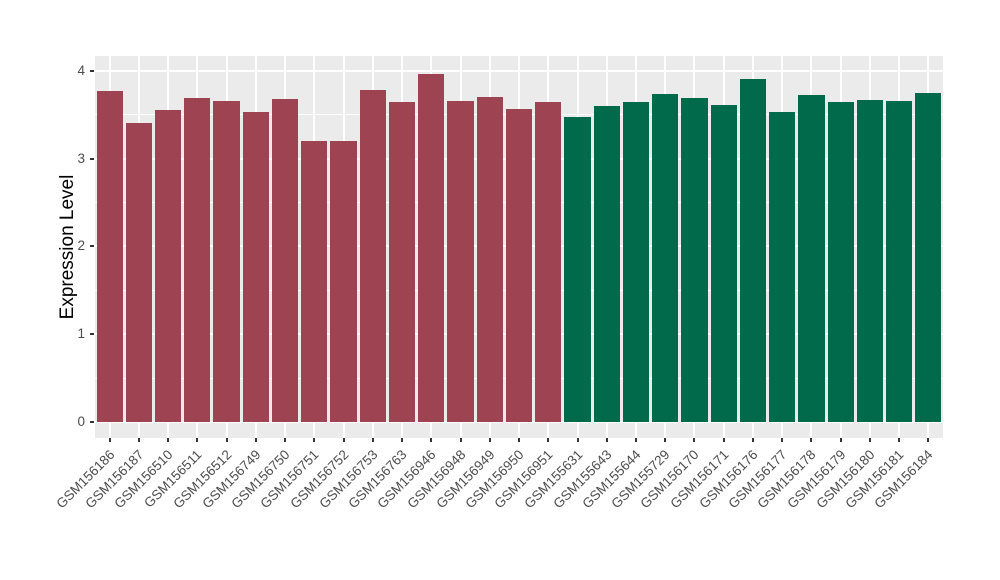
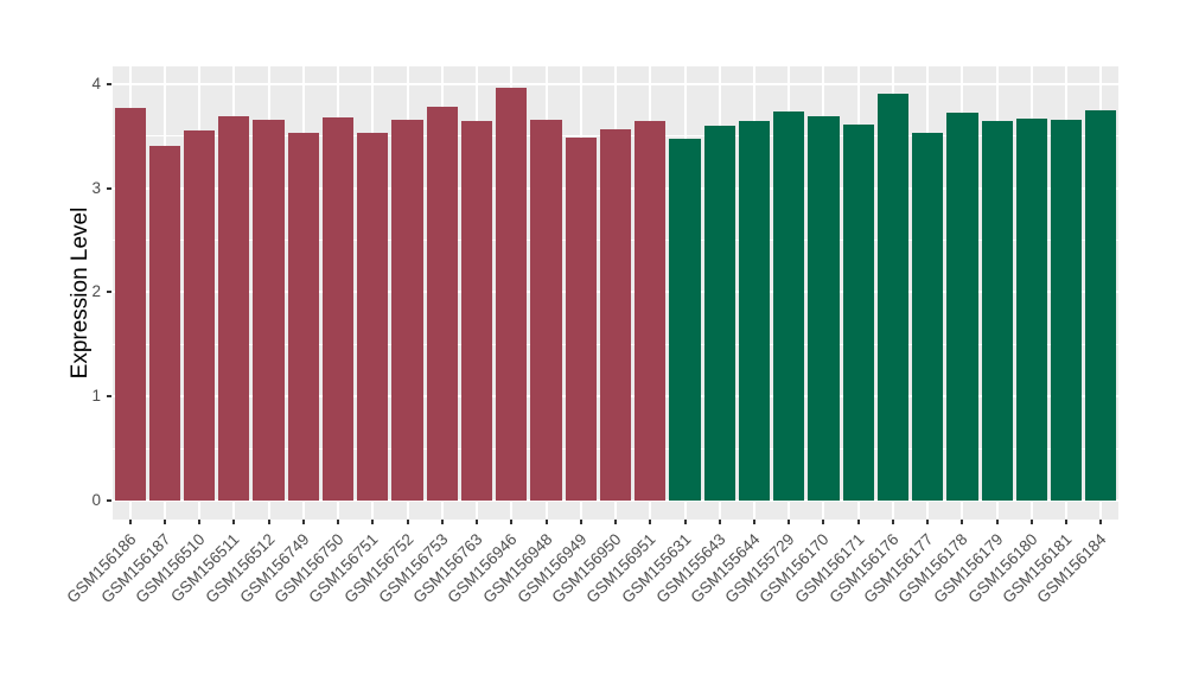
GSM156751: 3.2 -> 3.5
GSM156752: 3.2 -> 3.7
GSM156949: 3.7 -> 3.5
